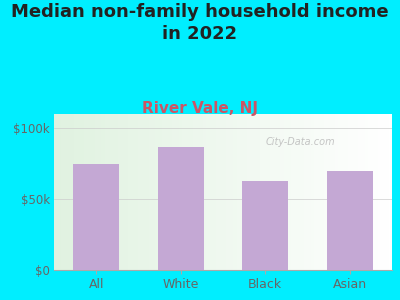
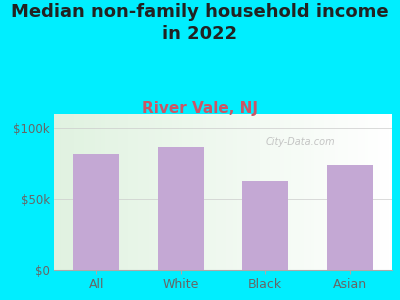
All: $75k -> $82k
Asian: $70k -> $74k
